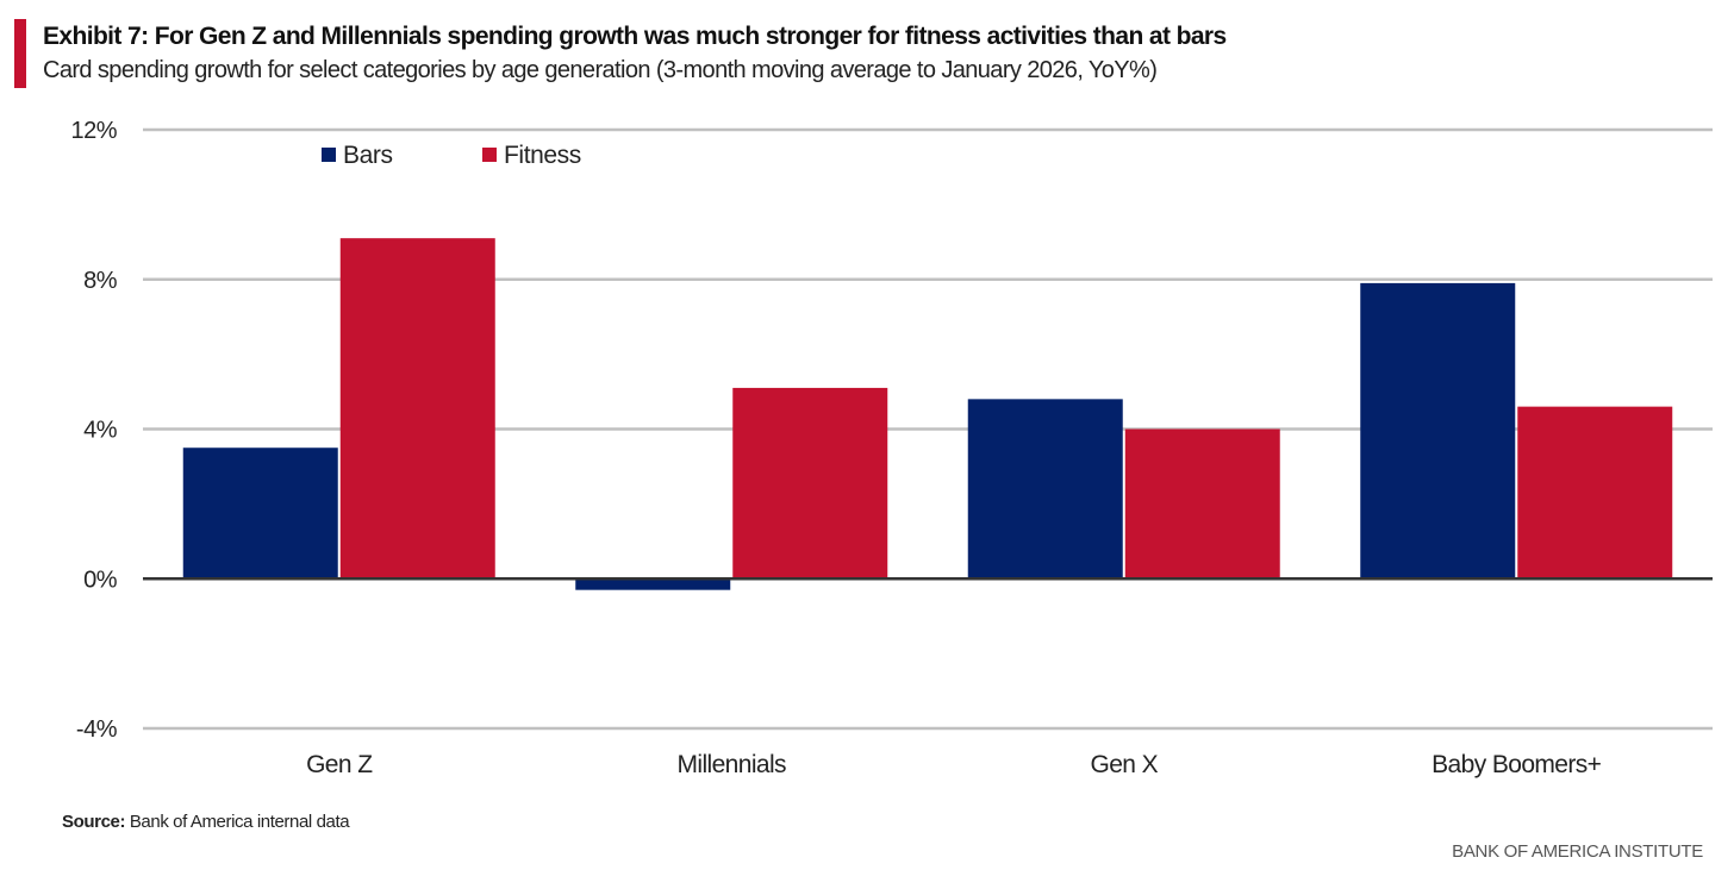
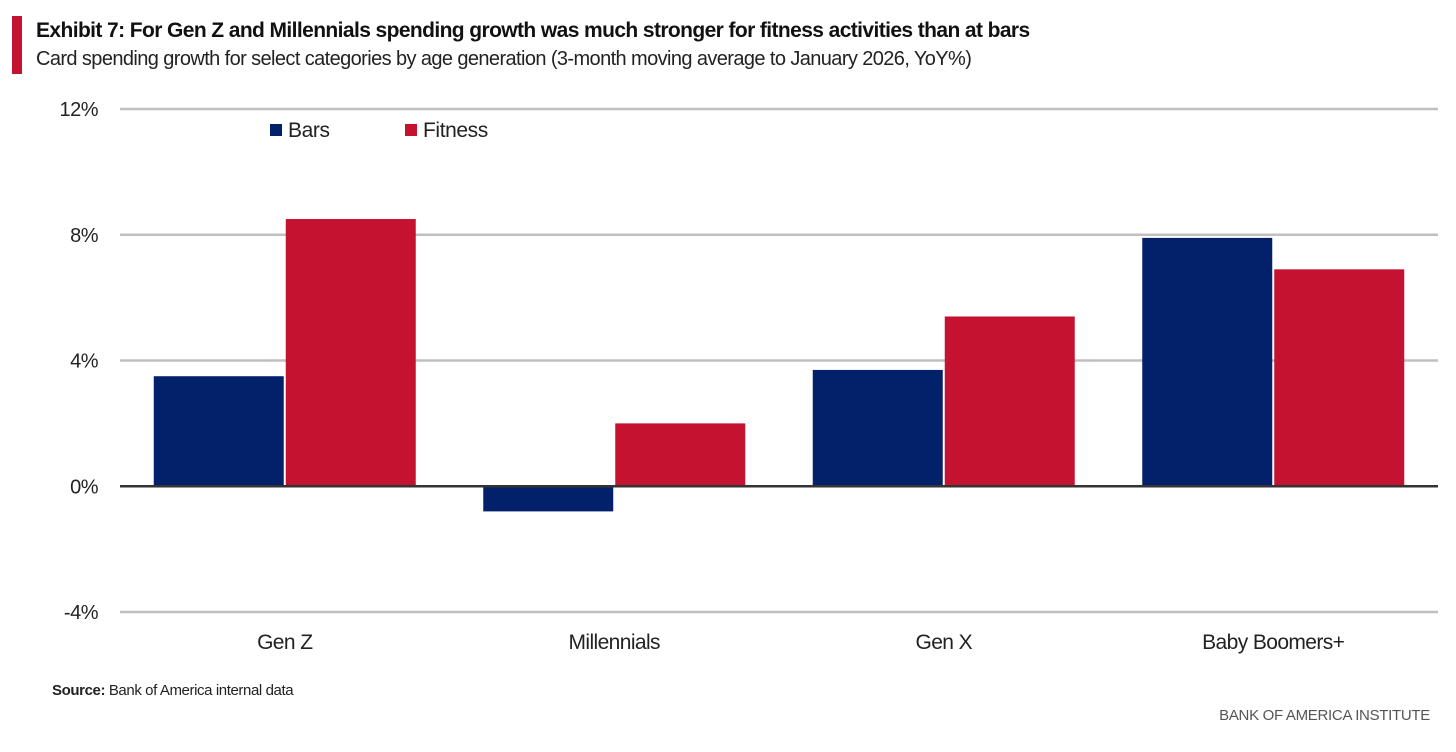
Fitness/Gen Z: 9.1% -> 8.5%
Bars/Millennials: -0.3% -> -0.8%
Fitness/Millennials: 5.1% -> 2.0%
Bars/Gen X: 4.8% -> 3.7%
Fitness/Gen X: 4.0% -> 5.4%
Fitness/Baby Boomers+: 4.6% -> 6.9%
